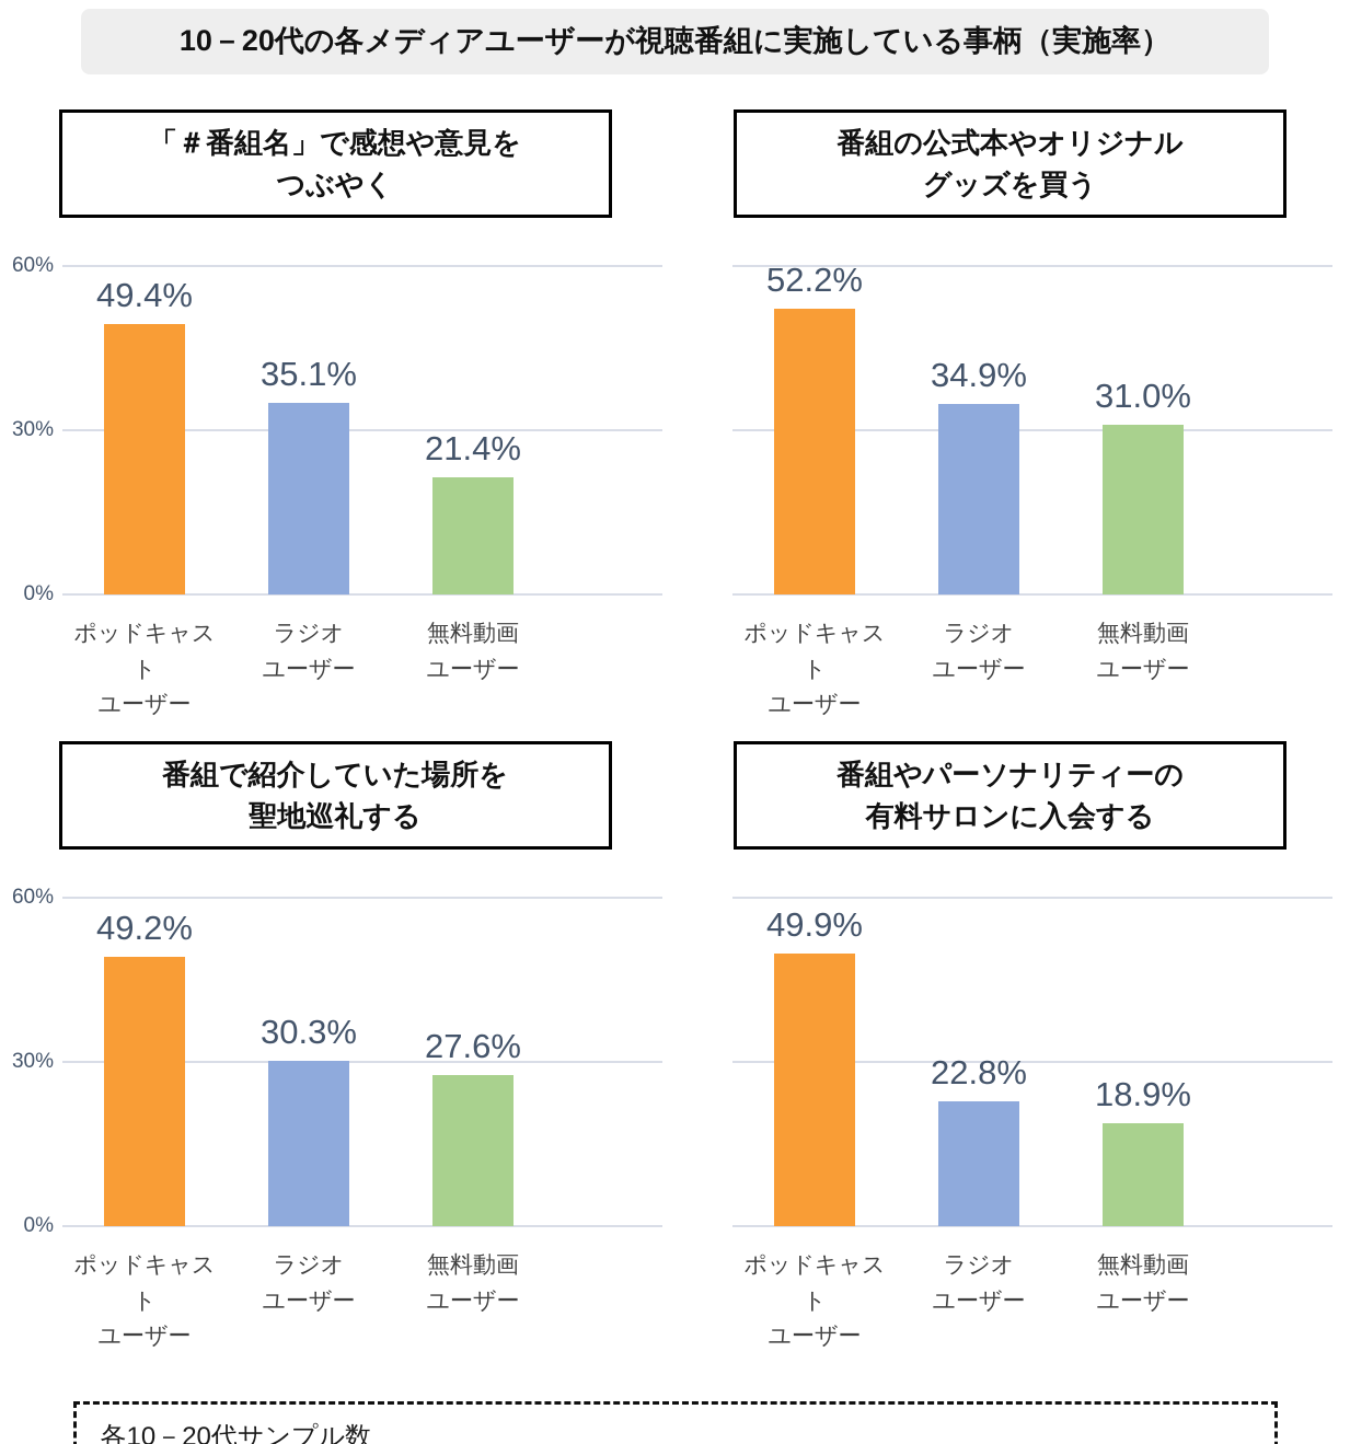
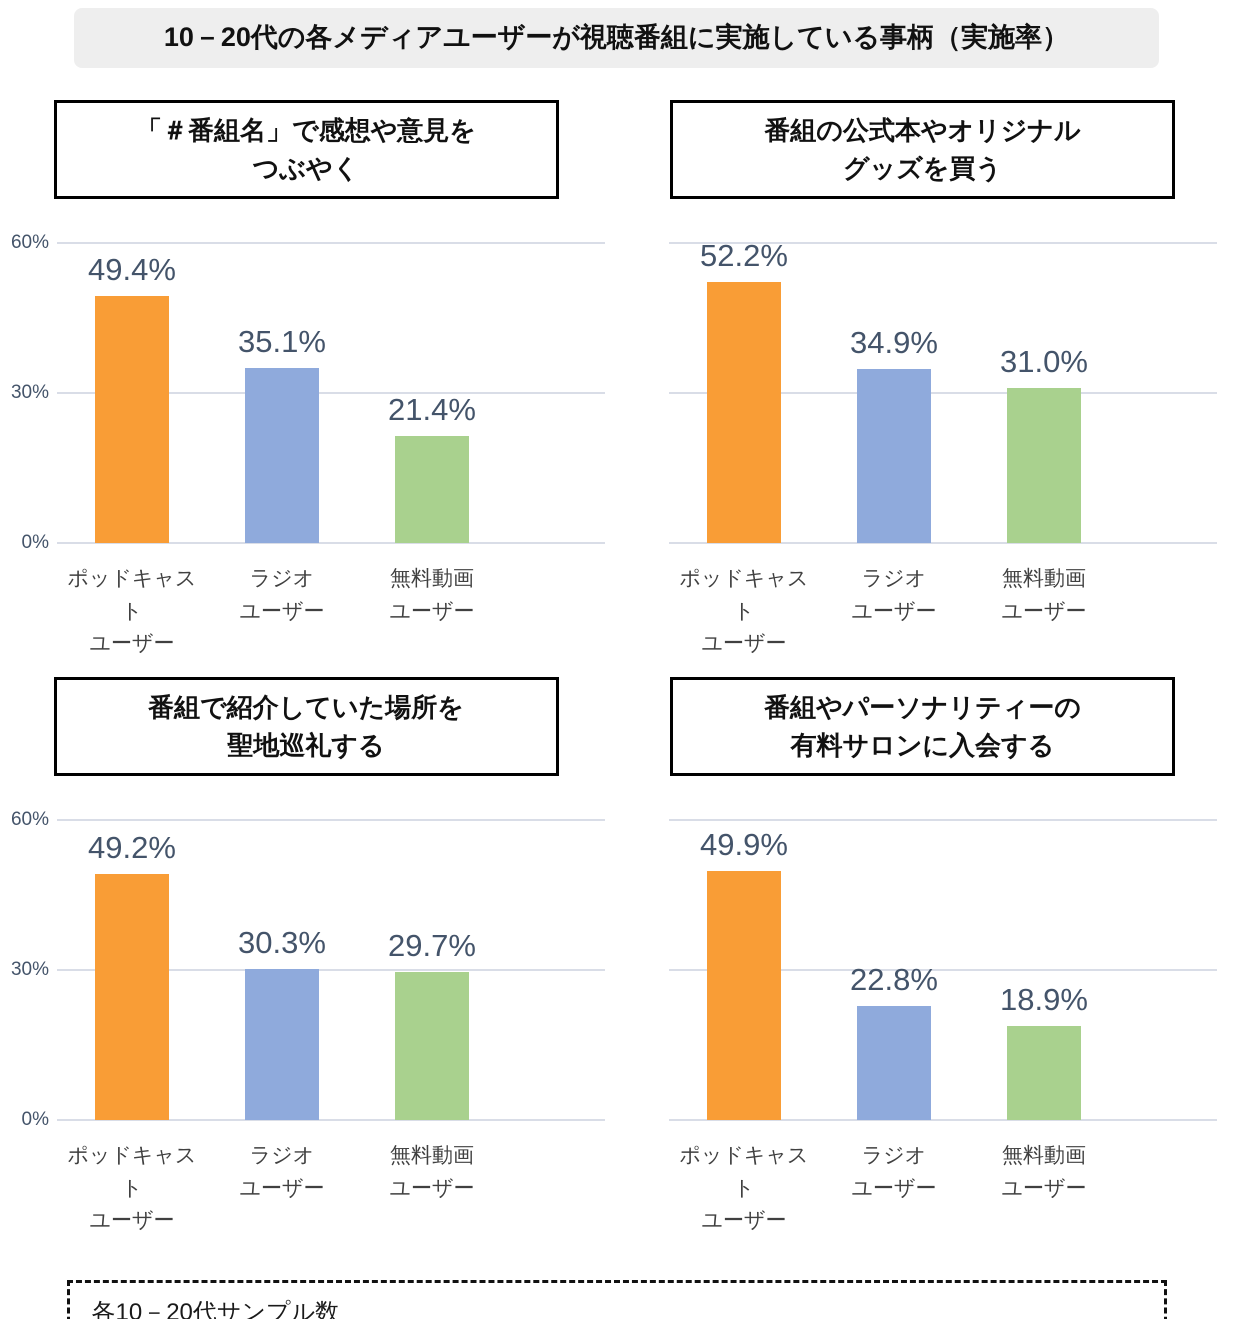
番組で紹介していた場所を聖地巡礼する/無料動画ユーザー: 27.6% -> 29.7%
